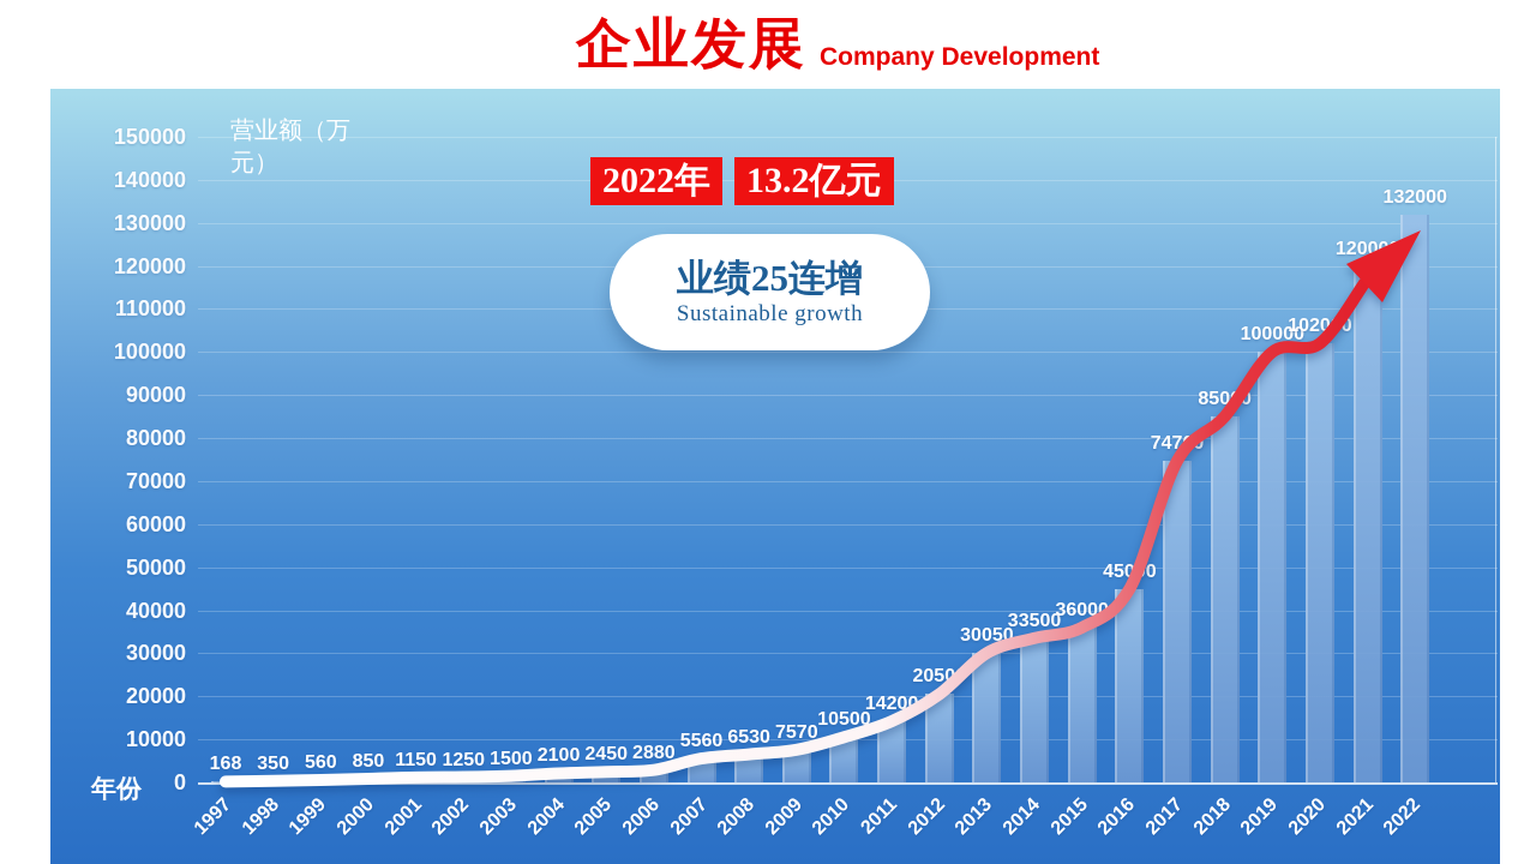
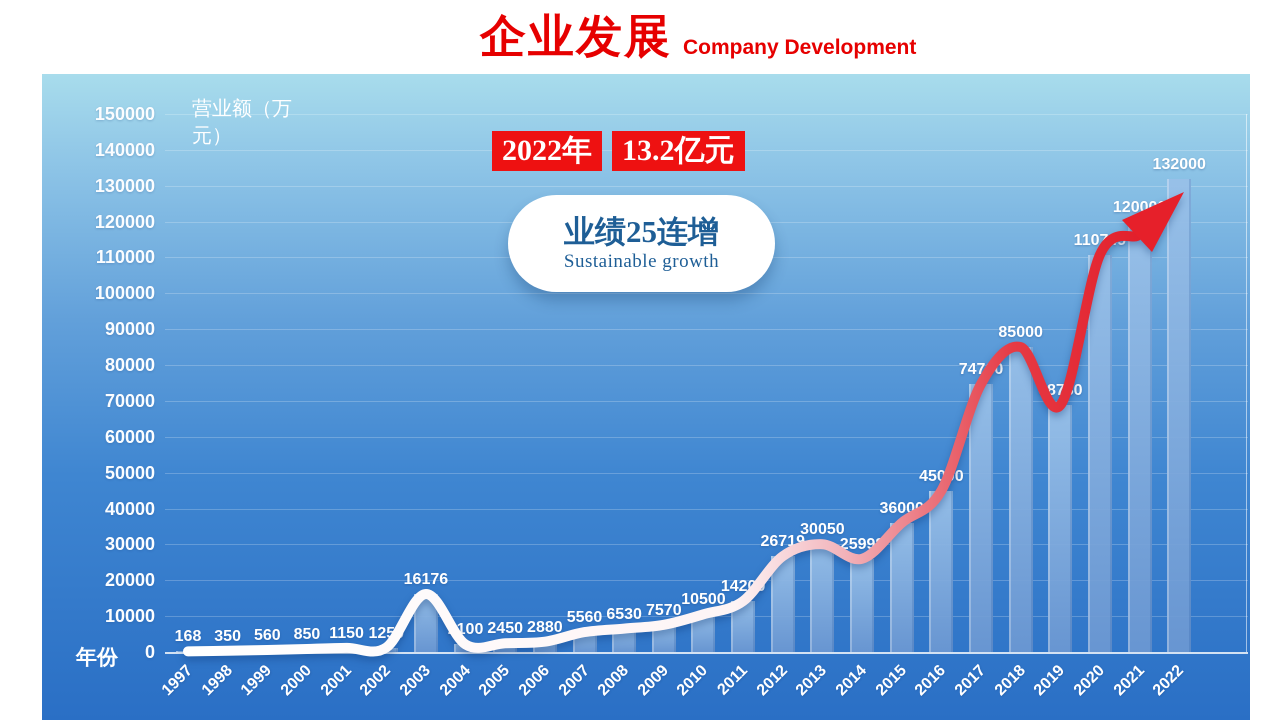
2003: 1500 -> 16176
2012: 20500 -> 26719
2014: 33500 -> 25998
2019: 100000 -> 68780
2020: 102000 -> 110749
